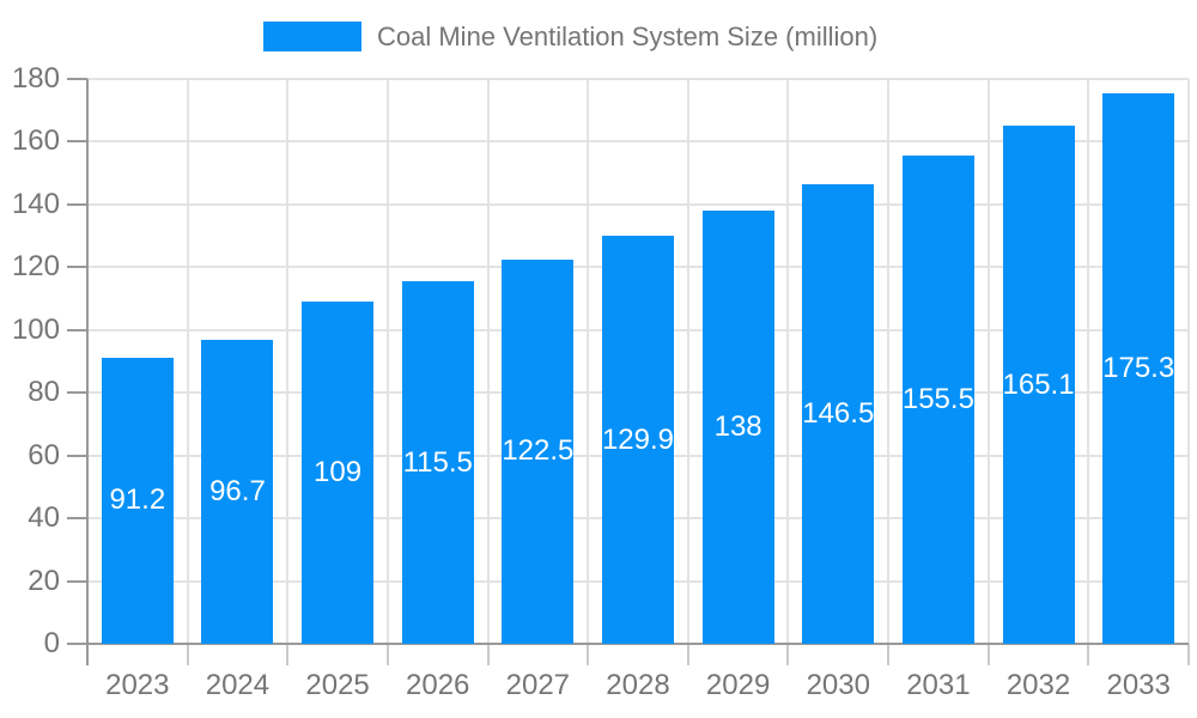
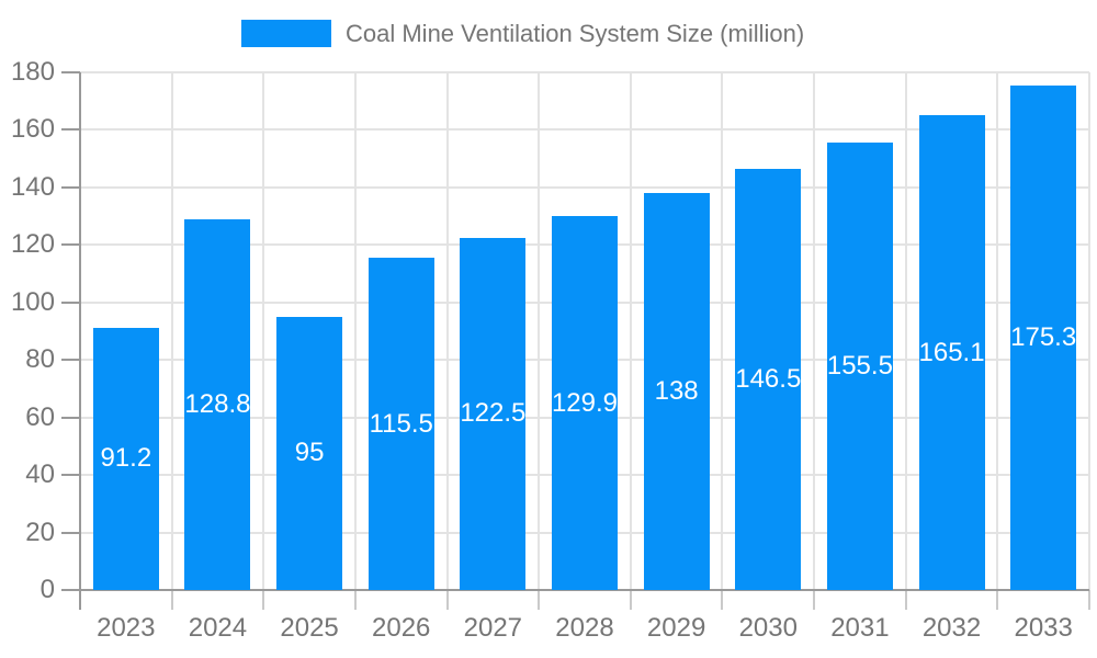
2024: 96.7 -> 128.8
2025: 109 -> 95
